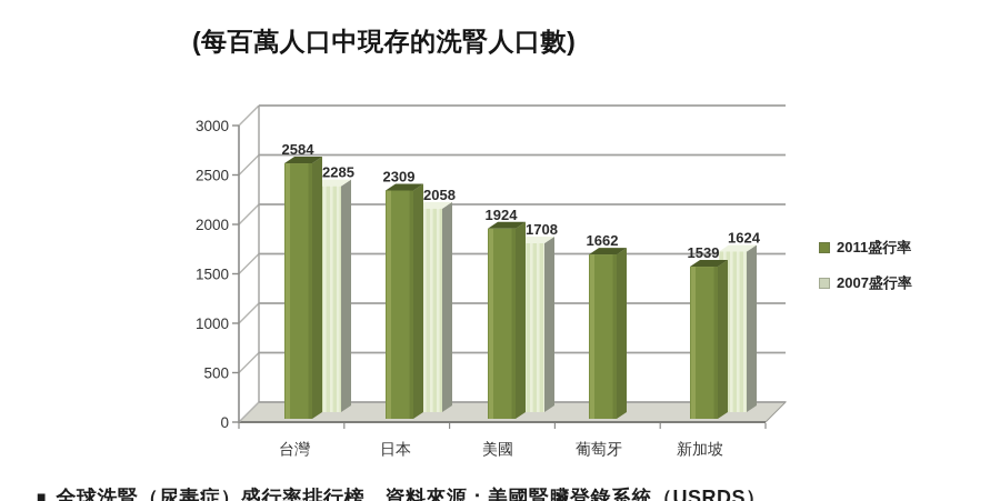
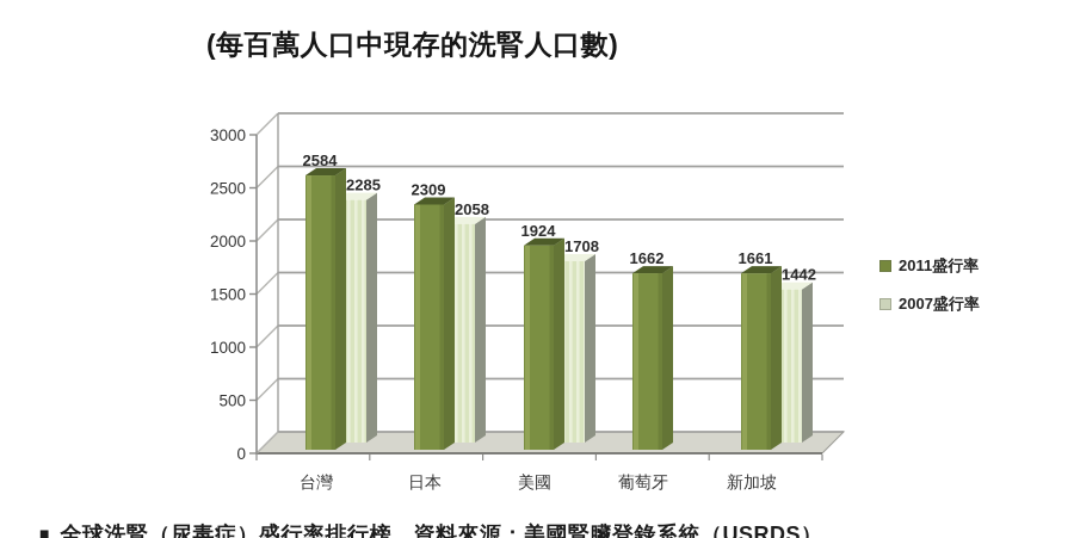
2011盛行率/新加坡: 1539 -> 1661
2007盛行率/新加坡: 1624 -> 1442
